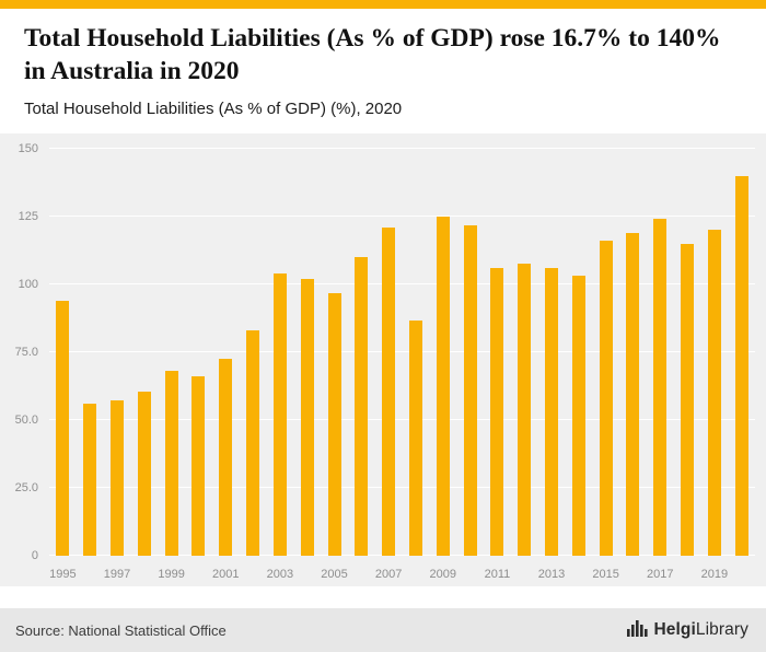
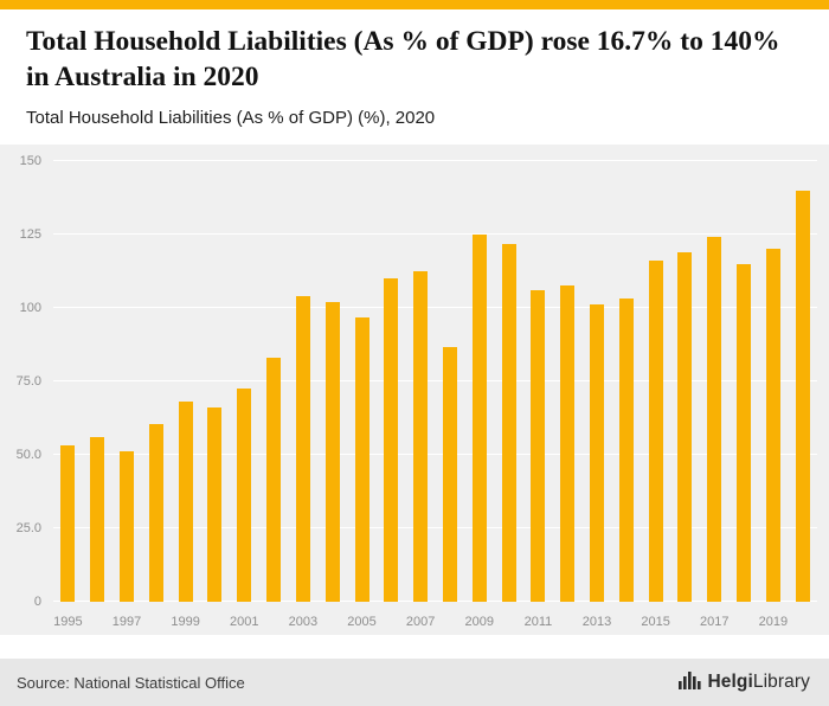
1995: 94 -> 53
1997: 57 -> 51
2007: 121 -> 112
2013: 106 -> 101
